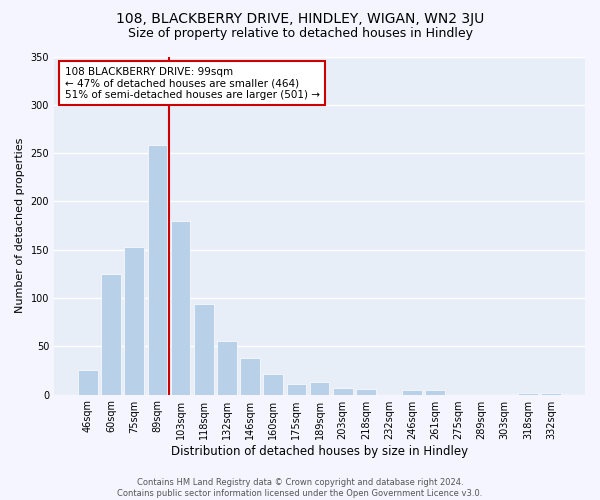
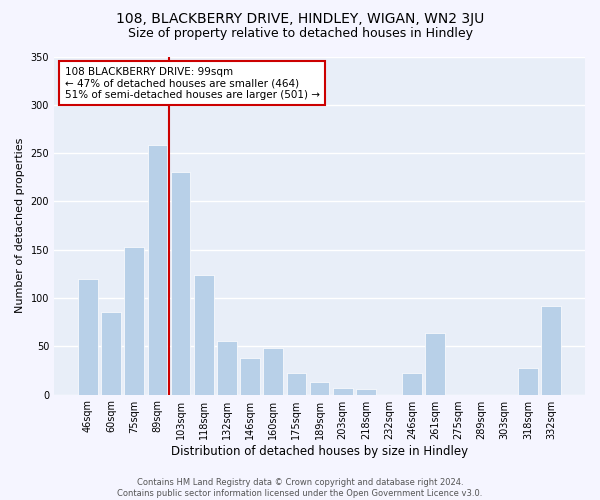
46sqm: 25 -> 120
60sqm: 125 -> 86
103sqm: 180 -> 230
118sqm: 94 -> 124
160sqm: 21 -> 48
175sqm: 11 -> 22
246sqm: 5 -> 22
261sqm: 5 -> 64
318sqm: 2 -> 28
332sqm: 2 -> 92
